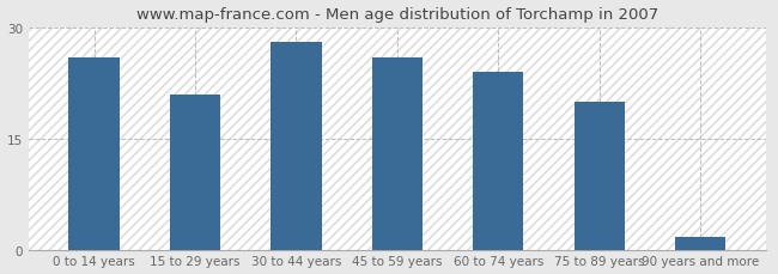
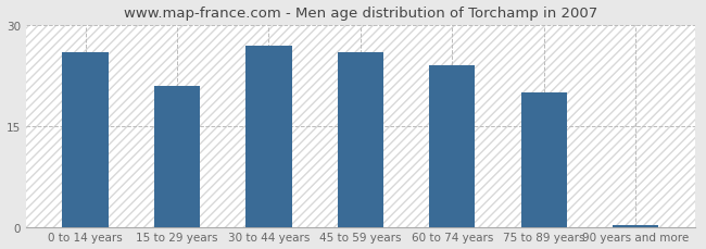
30 to 44 years: 28.0 -> 27.0
90 years and more: 1.8 -> 0.4
